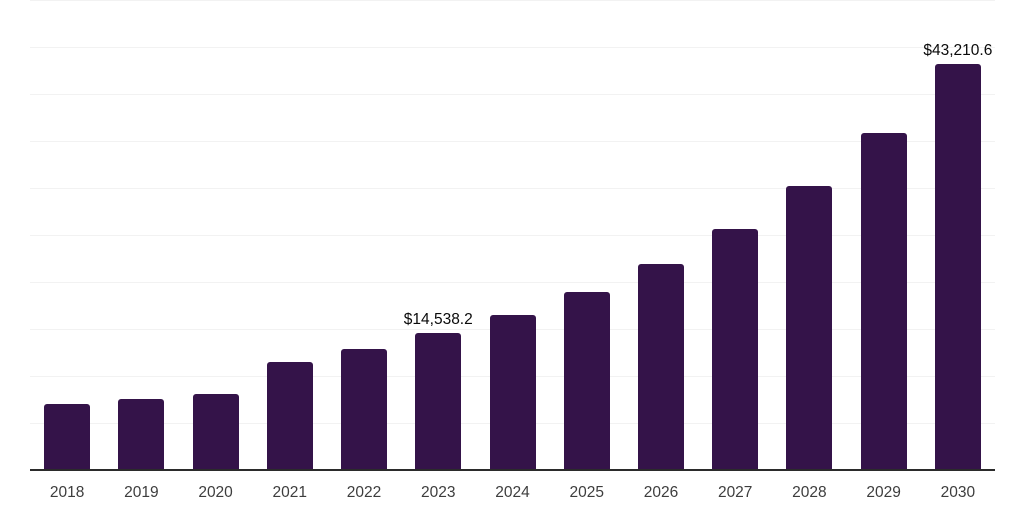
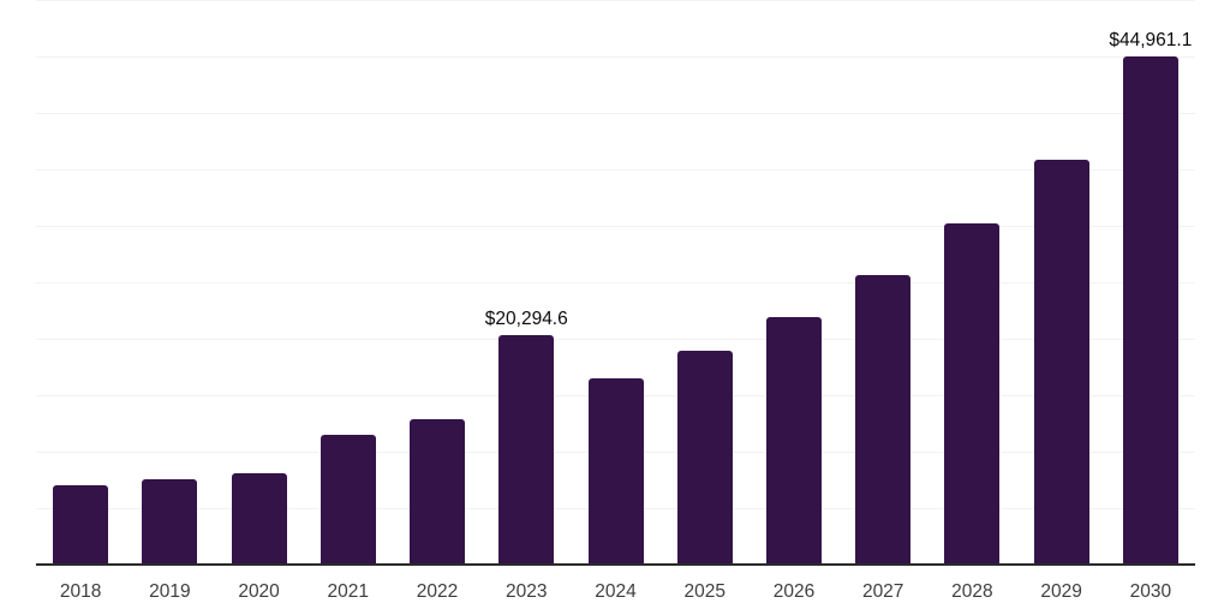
2023: $14,538.2 -> $20,294.6
2030: $43,210.6 -> $44,961.1
